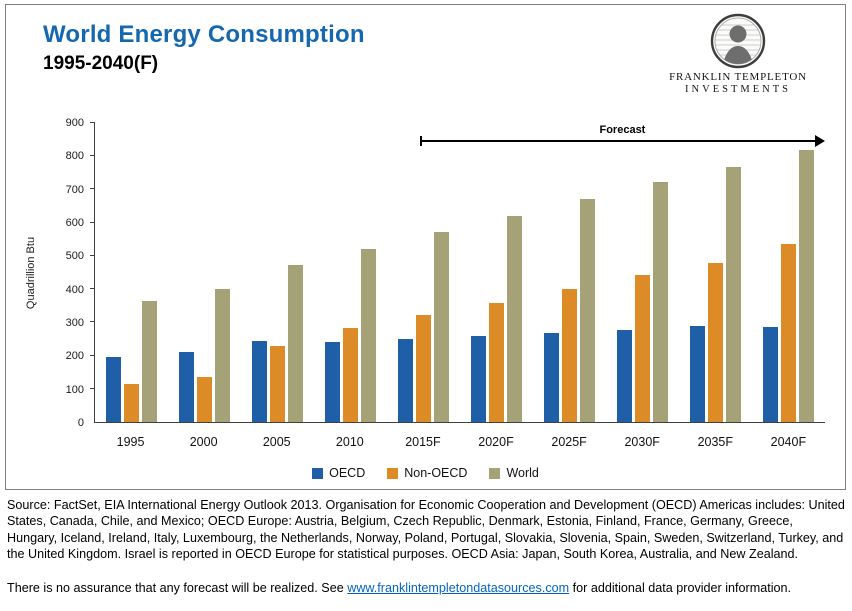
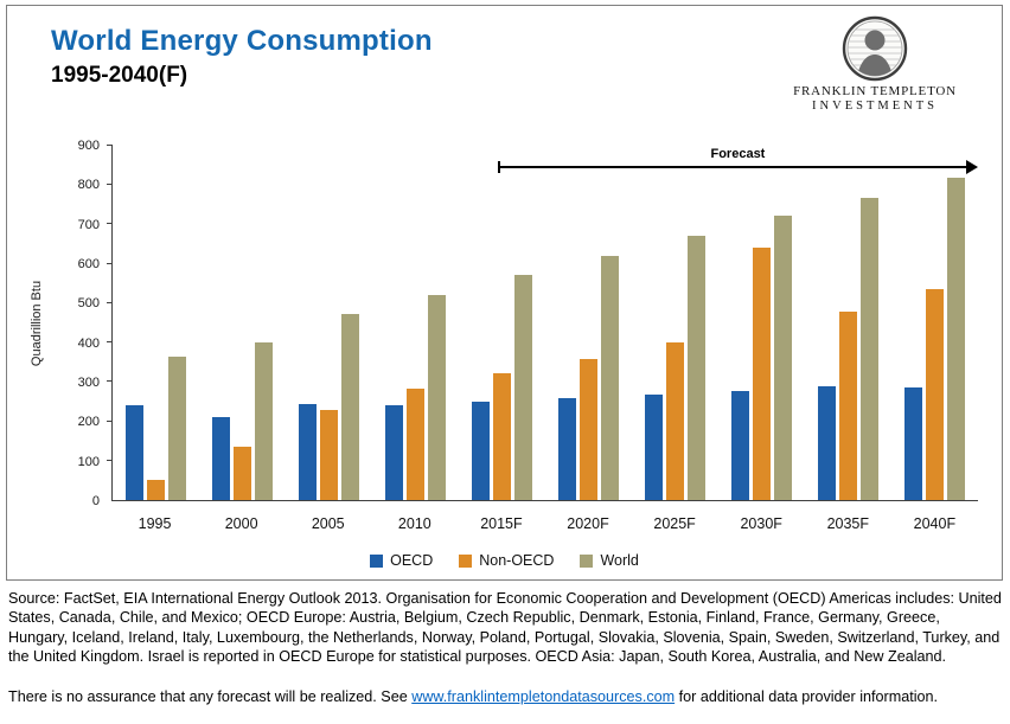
OECD/1995: 200 -> 240
Non-OECD/1995: 120 -> 50
Non-OECD/2030F: 440 -> 640
